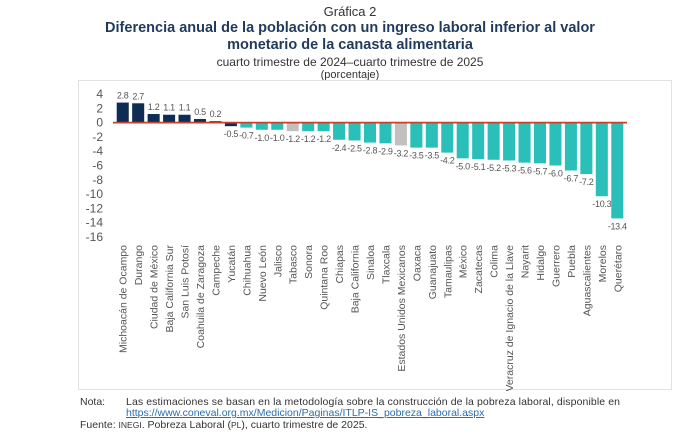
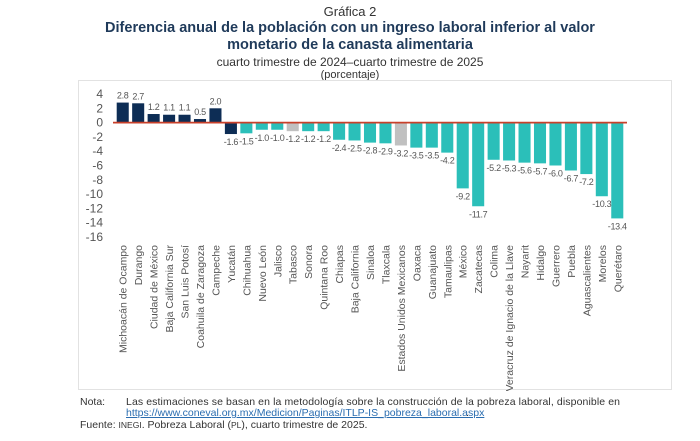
Campeche: 0.2 -> 2.0
Yucatán: -0.5 -> -1.6
Chihuahua: -0.7 -> -1.5
México: -5.0 -> -9.2
Zacatecas: -5.1 -> -11.7
